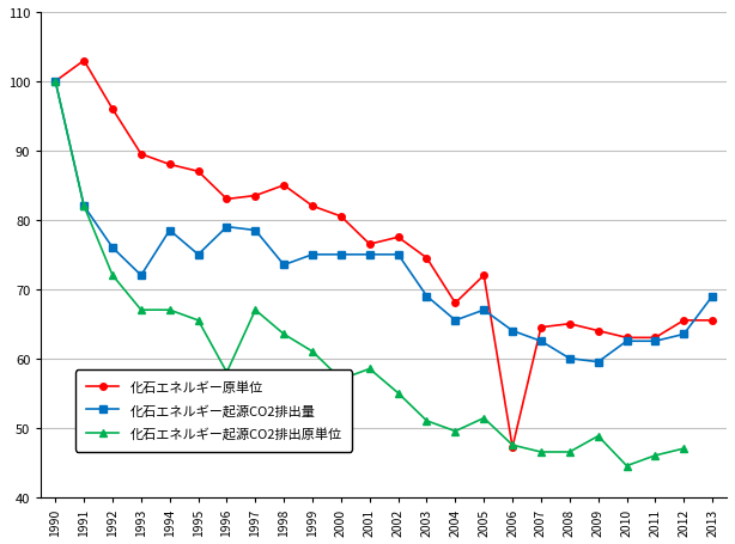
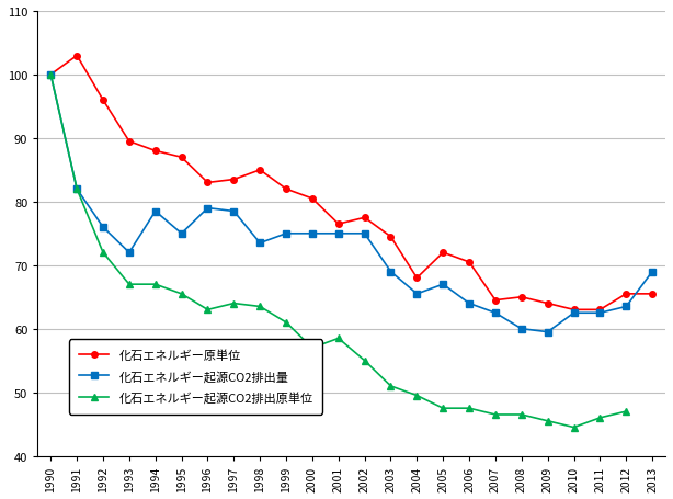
化石エネルギー起源CO2排出原単位/1996: 58.0 -> 63.0
化石エネルギー起源CO2排出原単位/1997: 67.0 -> 64.0
化石エネルギー起源CO2排出原単位/2005: 51.4 -> 47.5
化石エネルギー原単位/2006: 47.2 -> 70.5
化石エネルギー起源CO2排出原単位/2009: 48.8 -> 45.5
